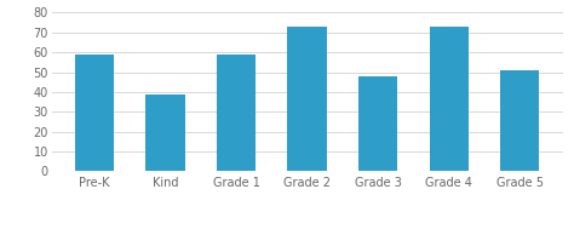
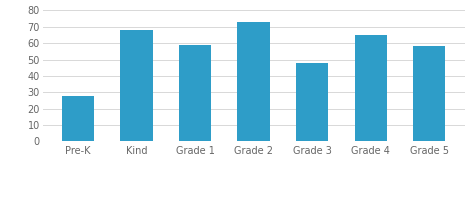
Pre-K: 59 -> 28
Kind: 39 -> 68
Grade 4: 73 -> 65
Grade 5: 51 -> 58
